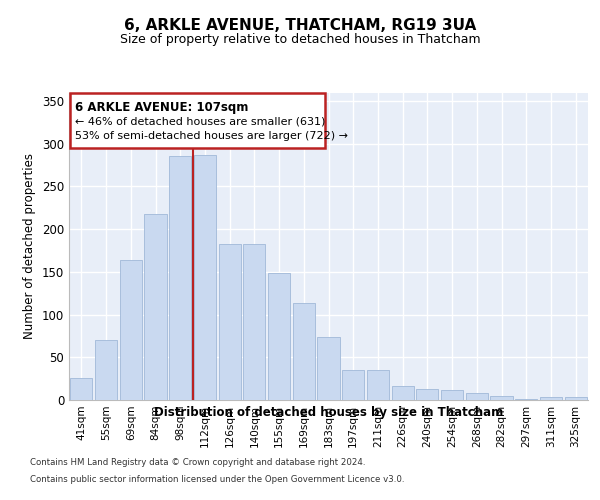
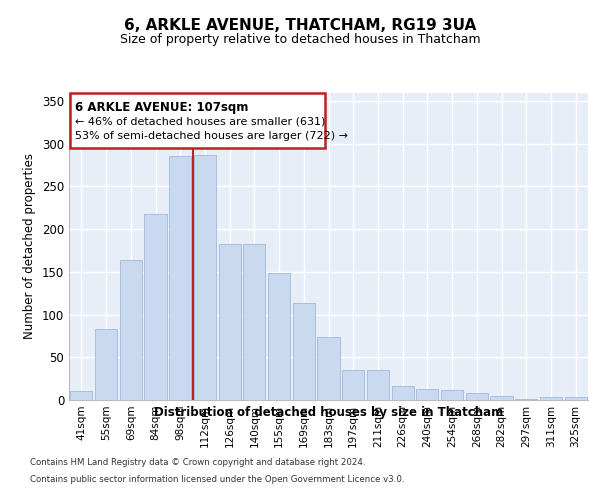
41sqm: 26 -> 11
55sqm: 70 -> 83
